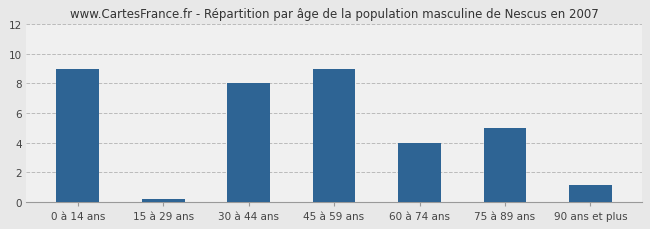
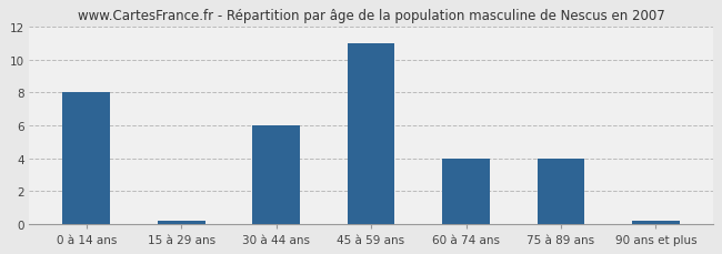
0 à 14 ans: 9.0 -> 8.0
30 à 44 ans: 8.0 -> 6.0
45 à 59 ans: 9.0 -> 11.0
75 à 89 ans: 5.0 -> 4.0
90 ans et plus: 1.1 -> 0.1
